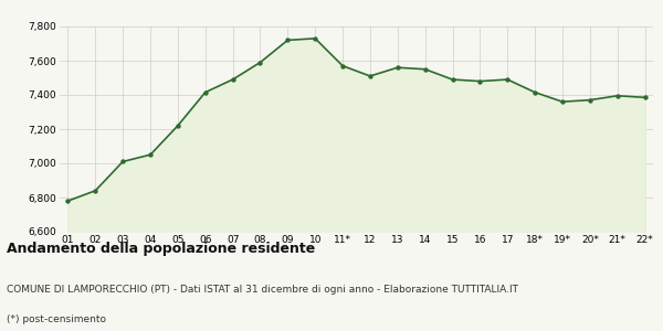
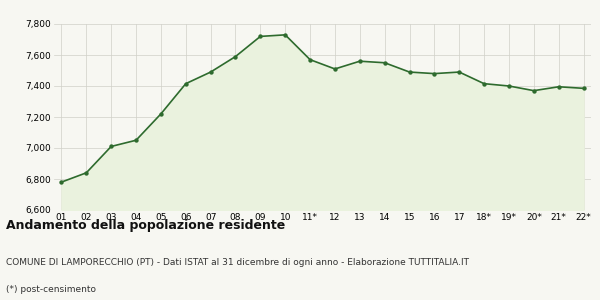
19*: 7,360 -> 7,400
